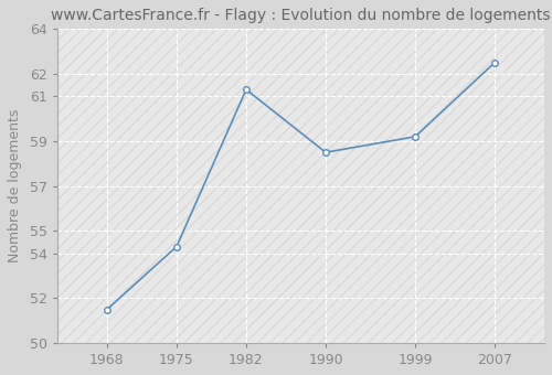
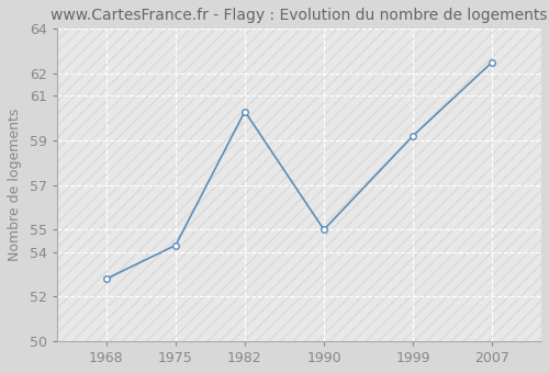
1968: 51.5 -> 52.8
1982: 61.3 -> 60.3
1990: 58.5 -> 55.0
